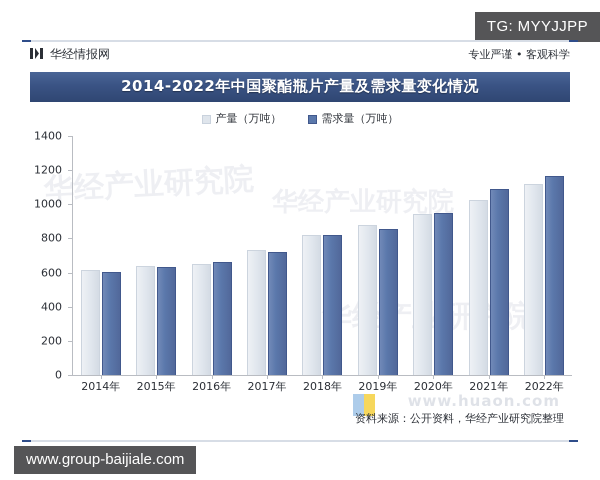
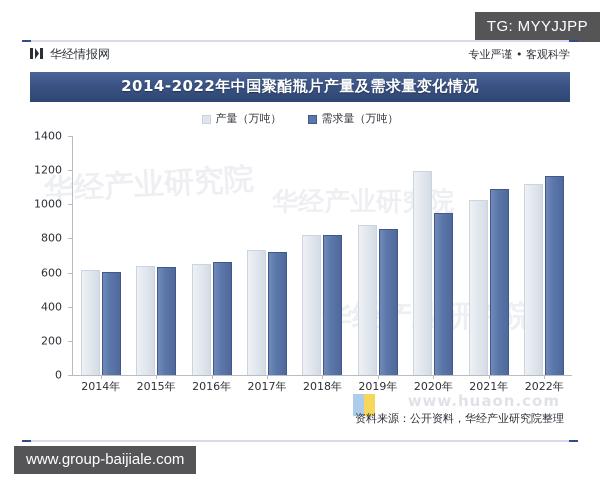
产量（万吨）/2020年: 940 -> 1190
